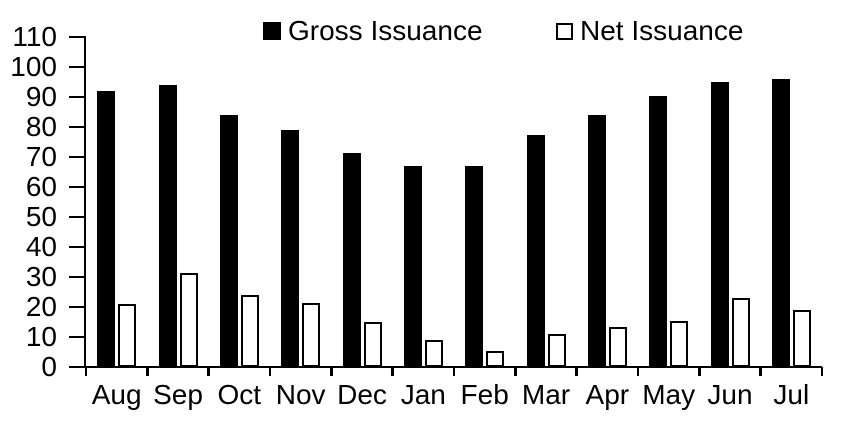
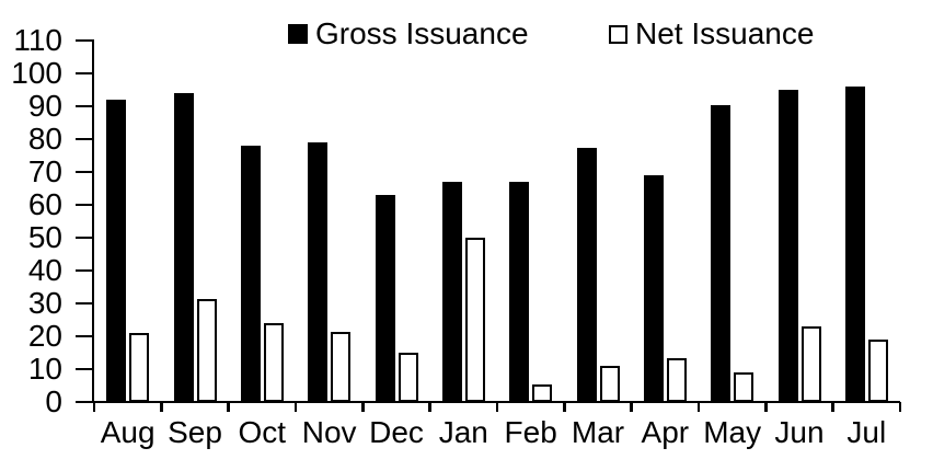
Gross Issuance/Oct: 84 -> 78
Gross Issuance/Dec: 72 -> 63
Net Issuance/Jan: 9 -> 50
Gross Issuance/Apr: 84 -> 69
Net Issuance/May: 16 -> 9
